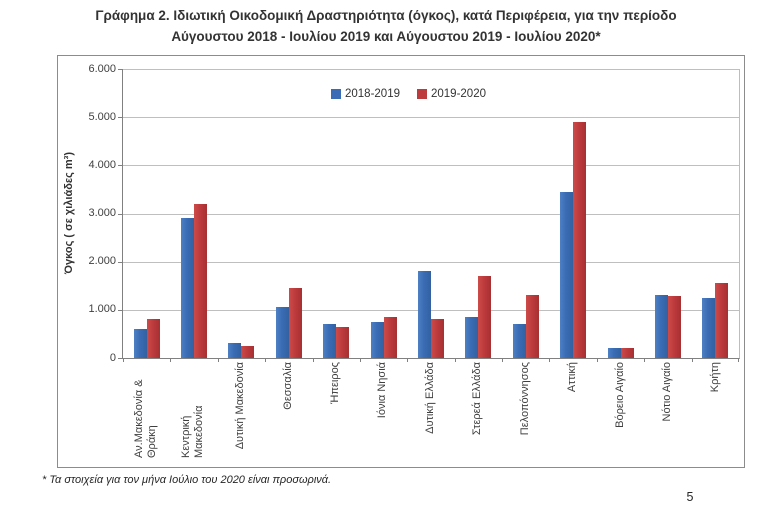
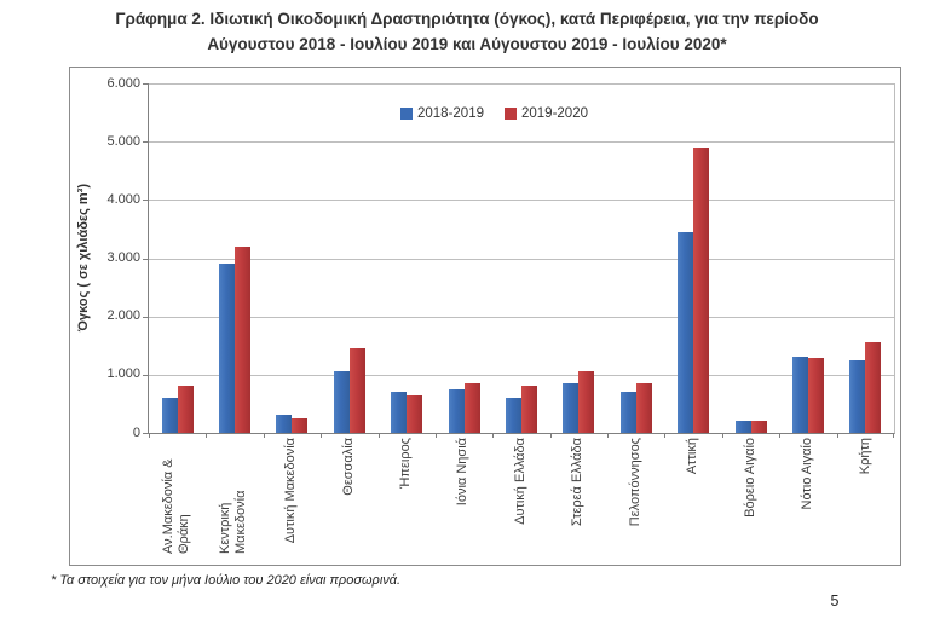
2018-2019/Δυτική Ελλάδα: 1800 -> 600
2019-2020/Στερεά Ελλάδα: 1700 -> 1000
2019-2020/Πελοπόννησος: 1300 -> 800
